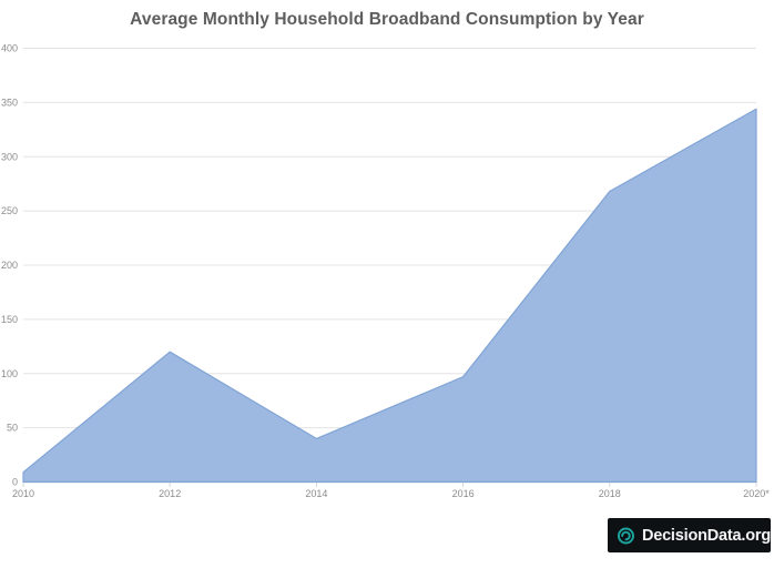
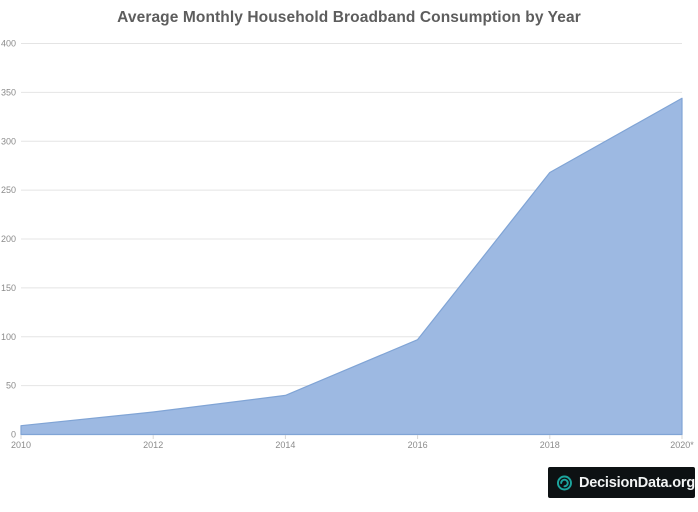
2012: 120 -> 20
